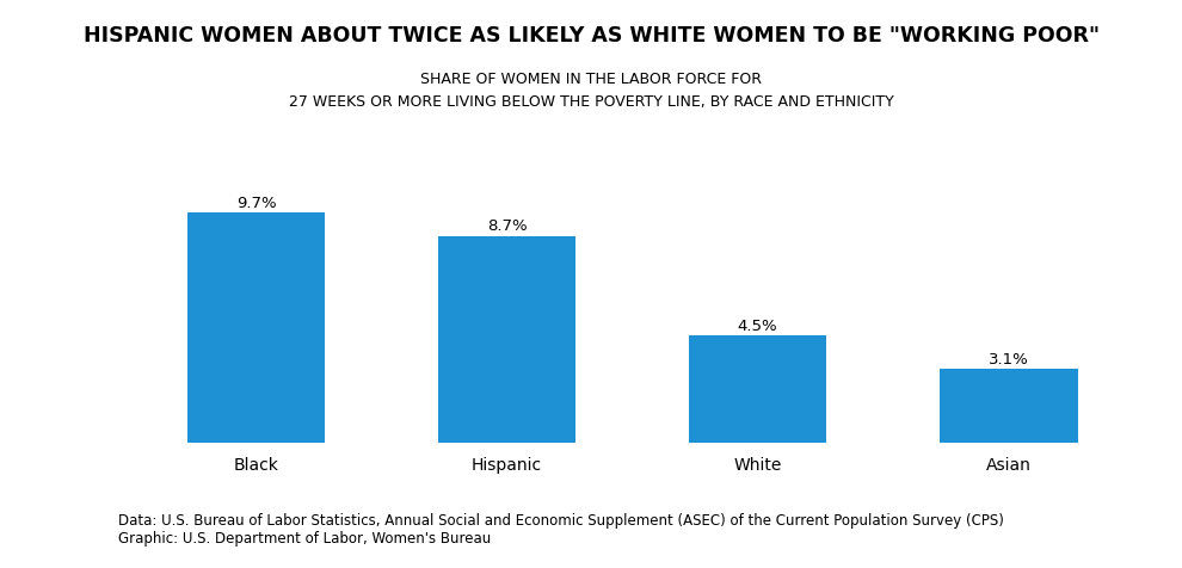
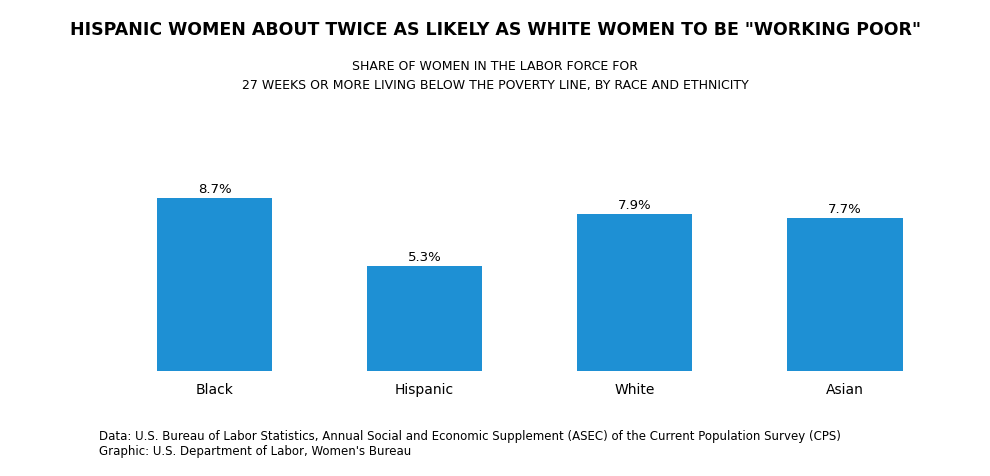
Black: 9.7% -> 8.7%
Hispanic: 8.7% -> 5.3%
White: 4.5% -> 7.9%
Asian: 3.1% -> 7.7%
